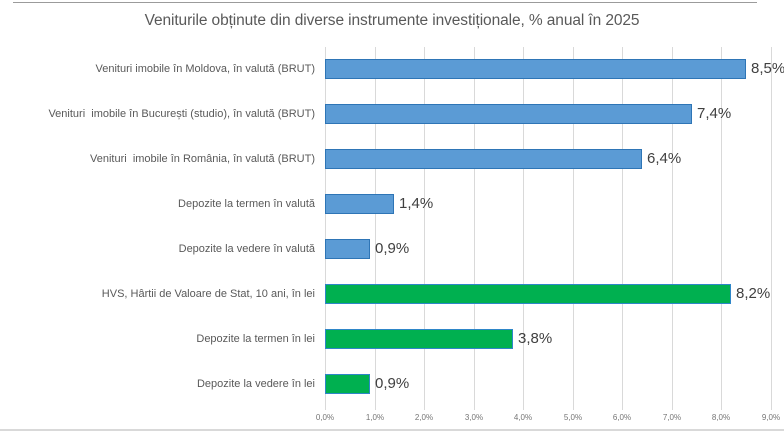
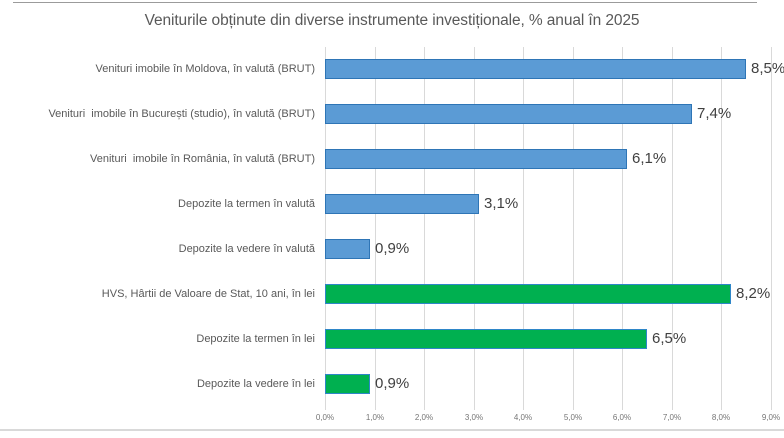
Venituri imobile în România, în valută (BRUT): 6,4% -> 6,1%
Depozite la termen în valută: 1,4% -> 3,1%
Depozite la termen în lei: 3,8% -> 6,5%
